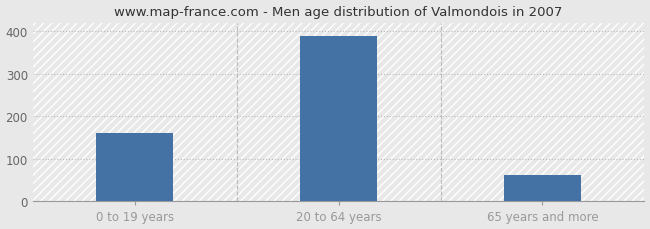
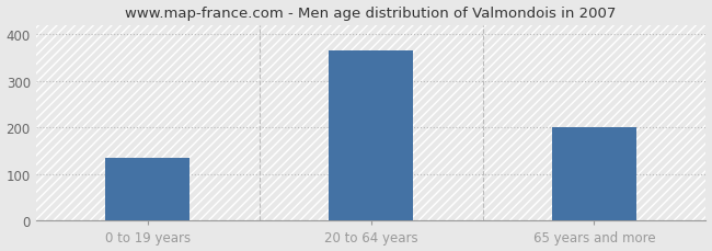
0 to 19 years: 160 -> 135
20 to 64 years: 390 -> 365
65 years and more: 62 -> 200
